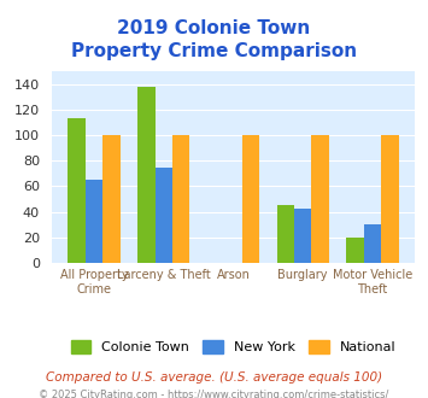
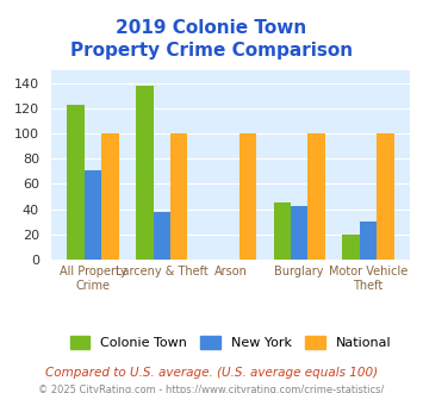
Colonie Town/All Property Crime: 113 -> 123
New York/All Property Crime: 65 -> 71
New York/Larceny & Theft: 75 -> 38
